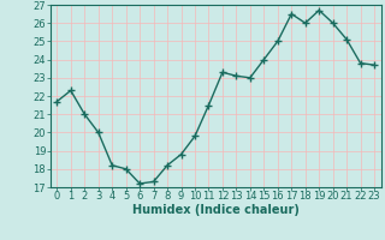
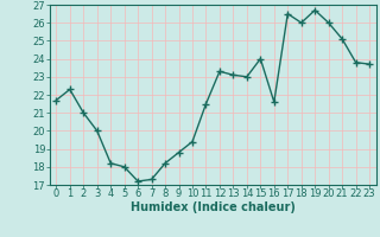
10: 19.8 -> 19.4
16: 25.0 -> 21.6
